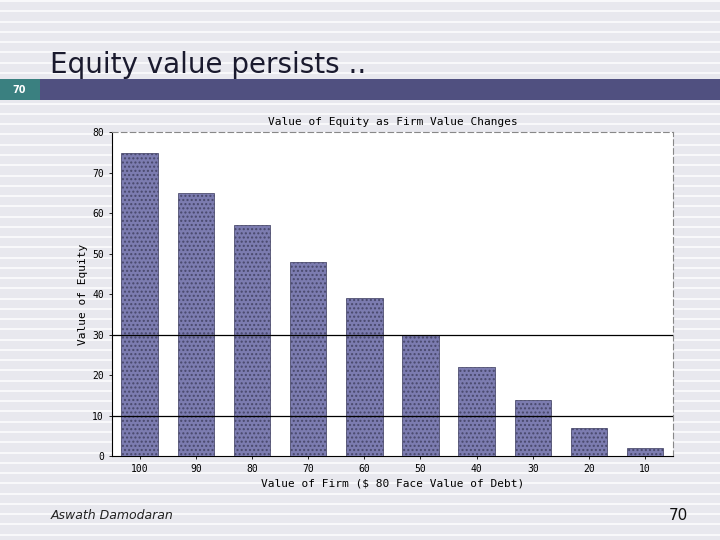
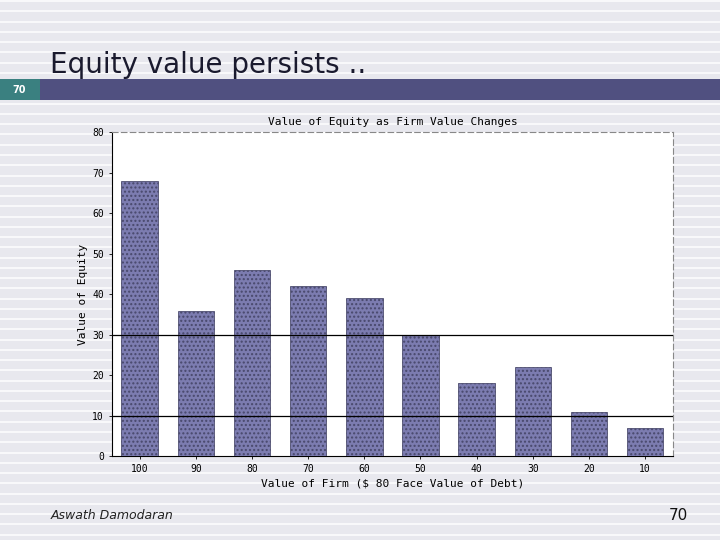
100: 75 -> 68
90: 65 -> 36
80: 57 -> 46
70: 48 -> 42
40: 22 -> 18
30: 14 -> 22
20: 7 -> 11
10: 2 -> 7
